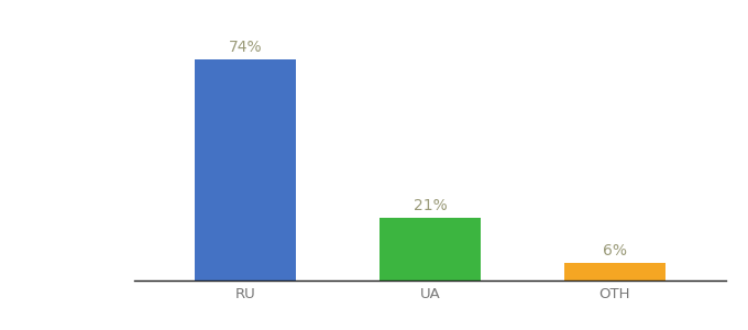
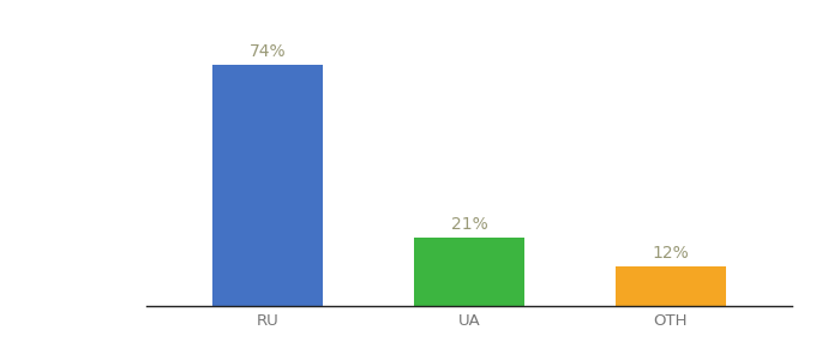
OTH: 6% -> 12%
